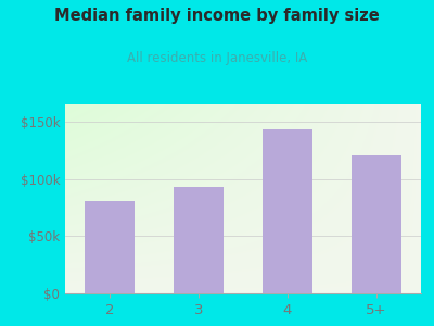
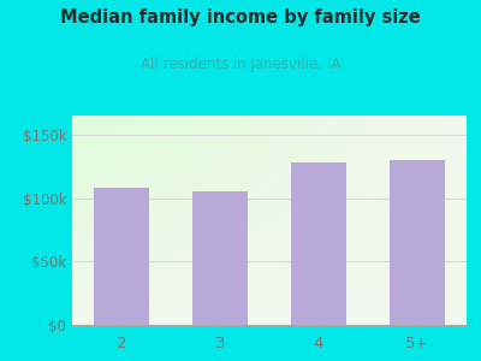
2: $81k -> $108k
3: $93k -> $105k
4: $143k -> $128k
5+: $120k -> $130k
